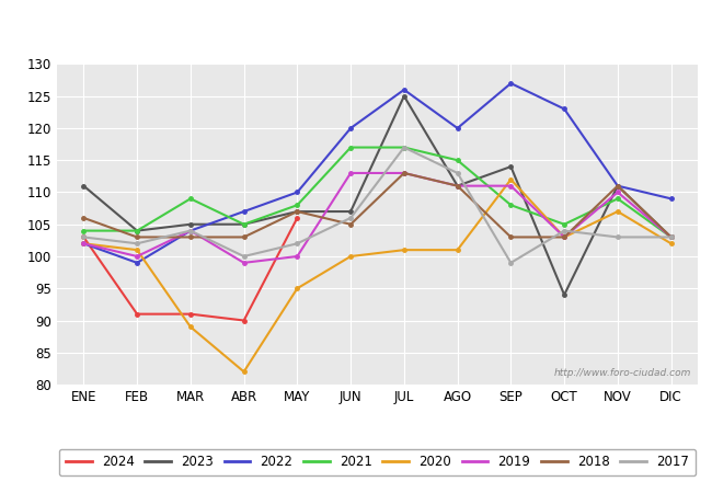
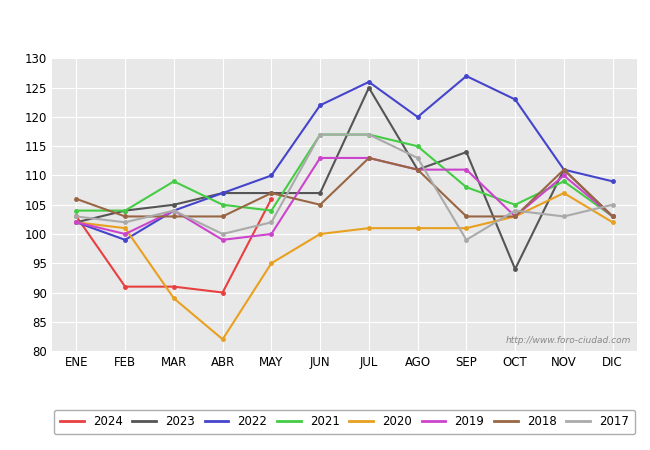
2023/ENE: 111 -> 102
2023/ABR: 105 -> 107
2021/MAY: 108 -> 104
2022/JUN: 120 -> 122
2017/JUN: 106 -> 117
2020/SEP: 112 -> 101
2017/DIC: 103 -> 105
